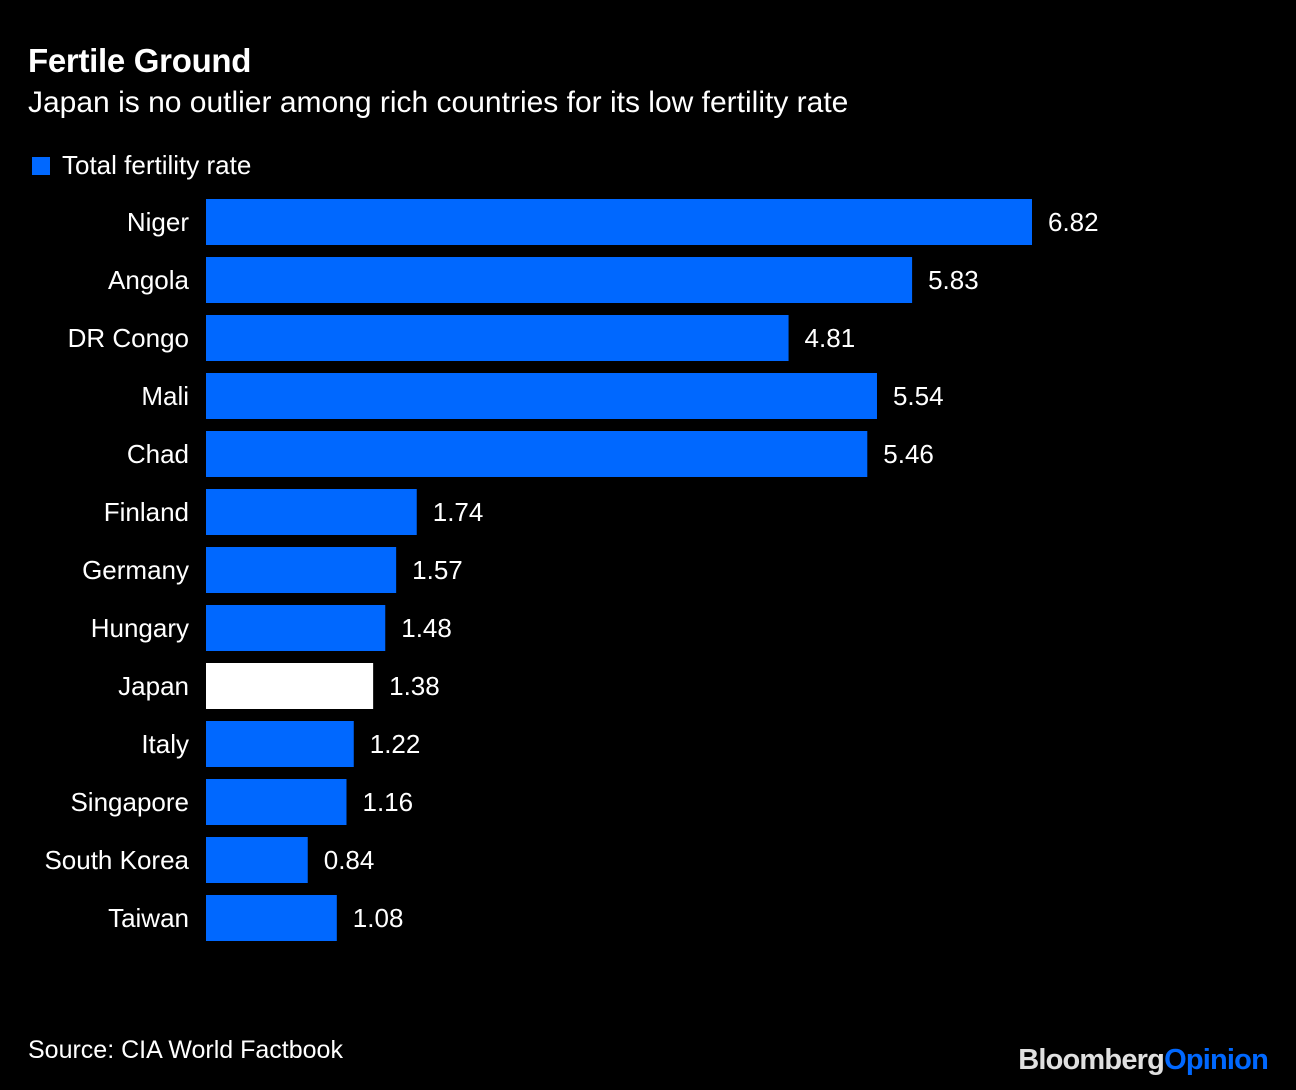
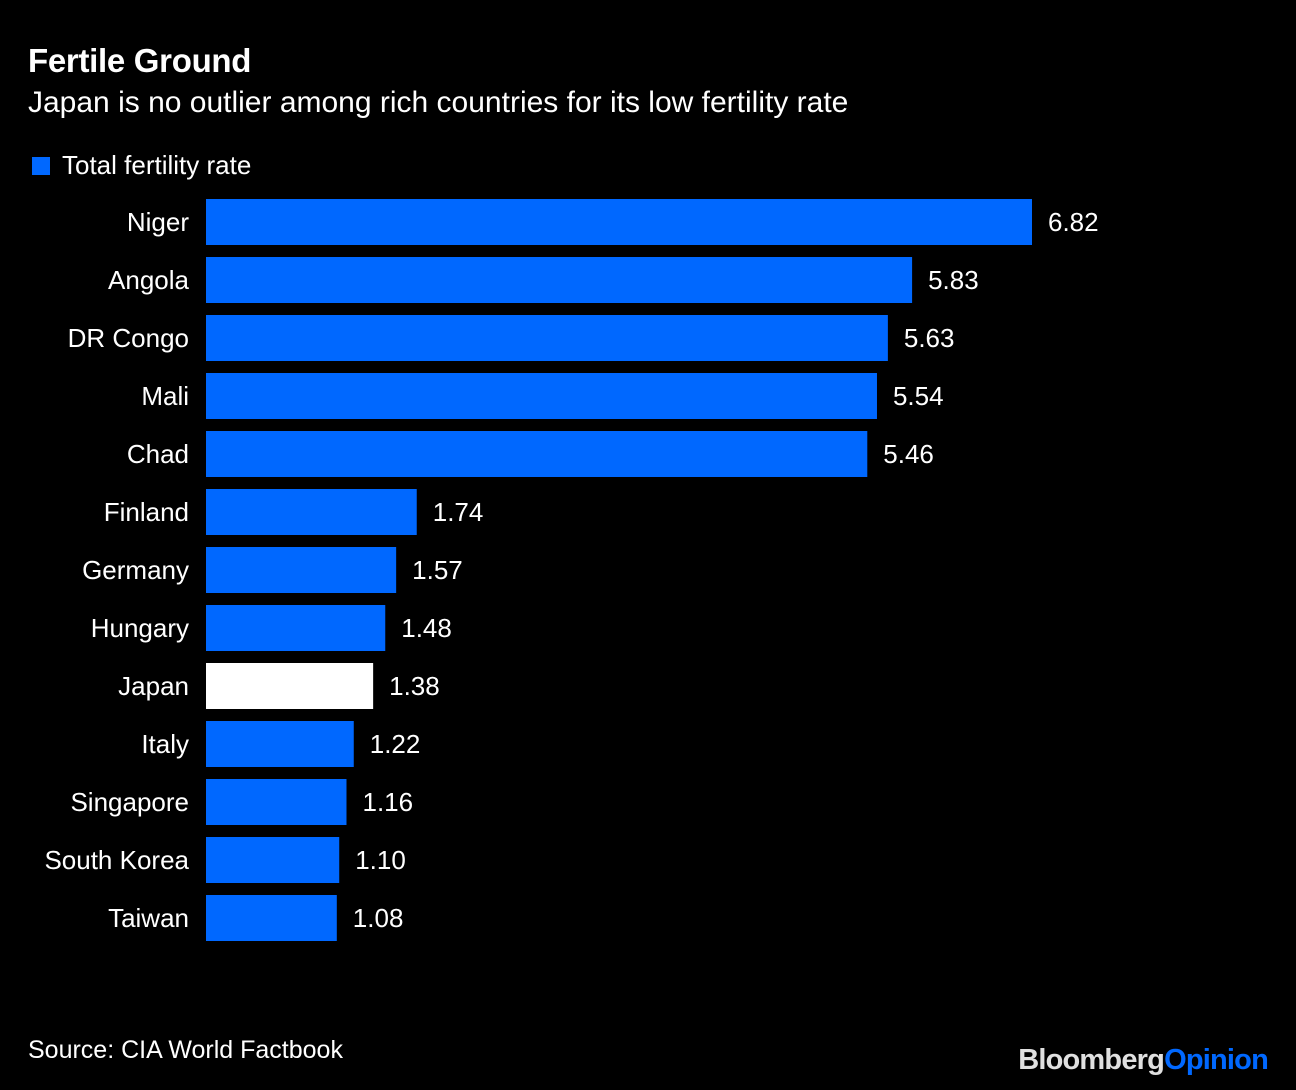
DR Congo: 4.81 -> 5.63
South Korea: 0.84 -> 1.10
